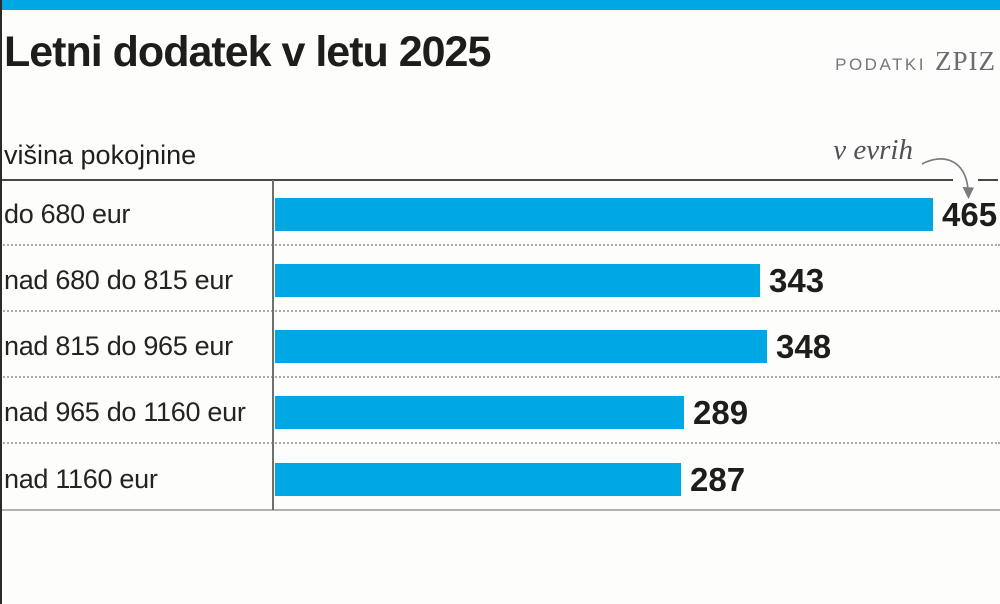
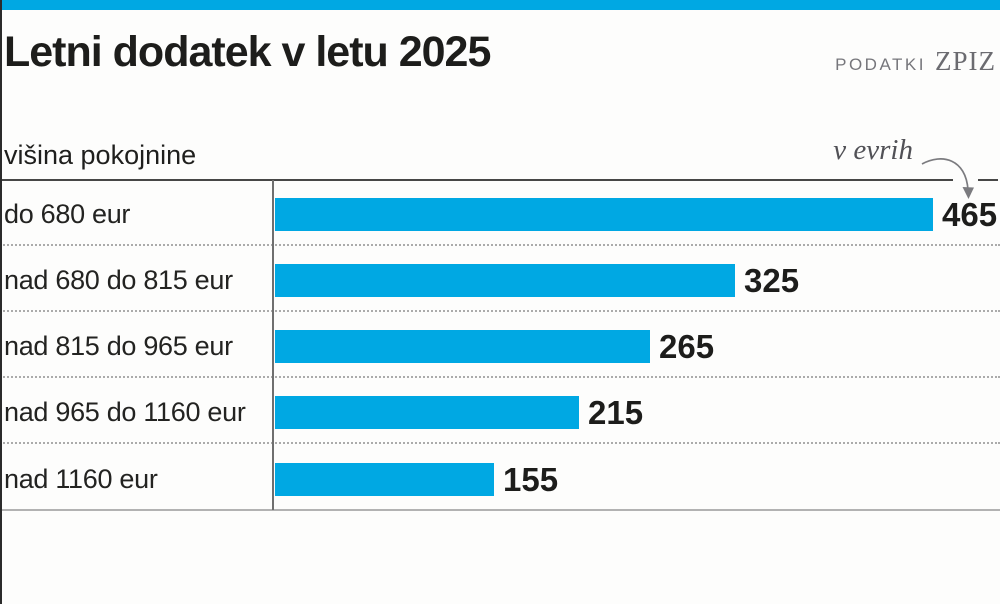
nad 680 do 815 eur: 343 -> 325
nad 815 do 965 eur: 348 -> 265
nad 965 do 1160 eur: 289 -> 215
nad 1160 eur: 287 -> 155
